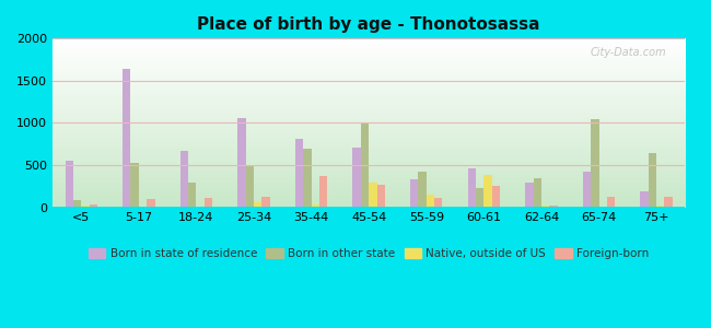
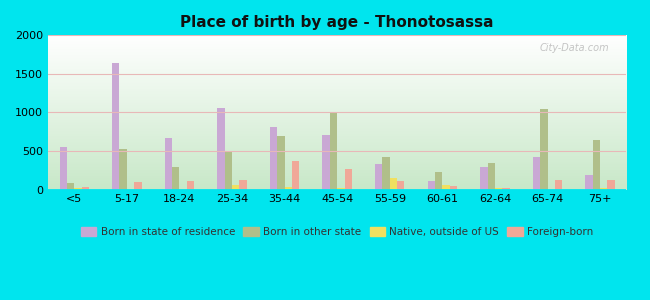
Native, outside of US/45-54: 300 -> 20
Born in state of residence/60-61: 460 -> 110
Native, outside of US/60-61: 380 -> 60
Foreign-born/60-61: 260 -> 50
